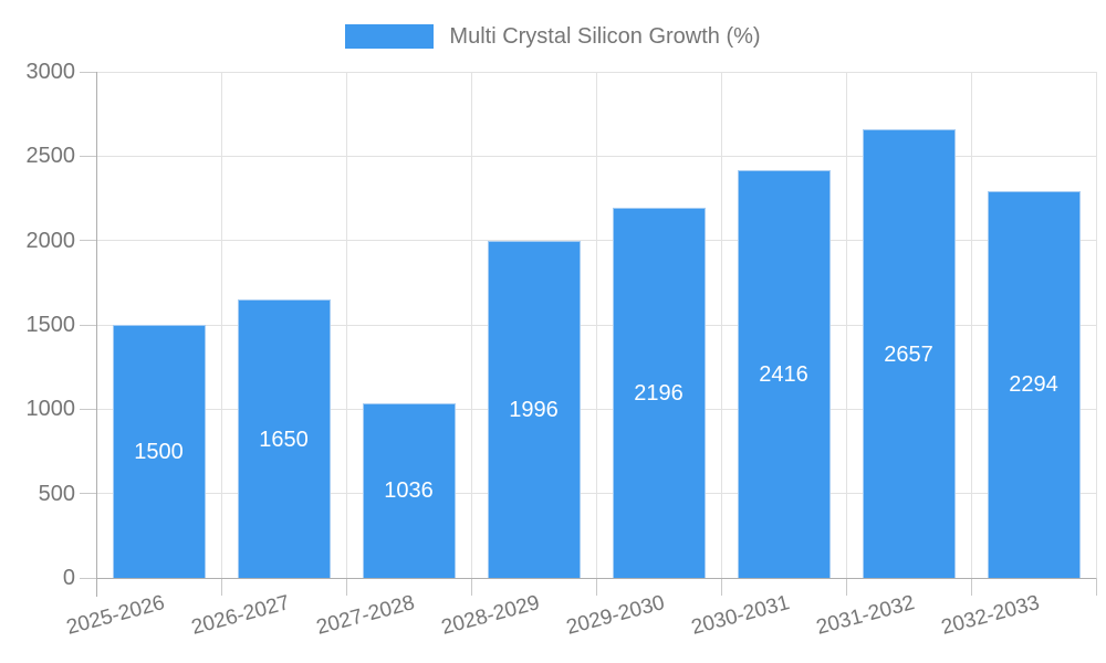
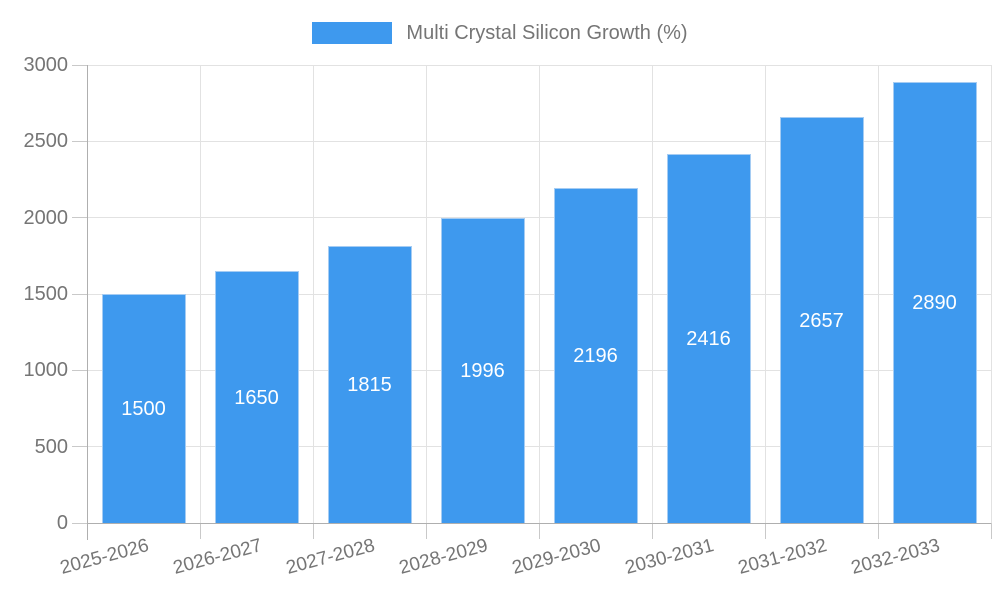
2027-2028: 1036 -> 1815
2032-2033: 2294 -> 2890
